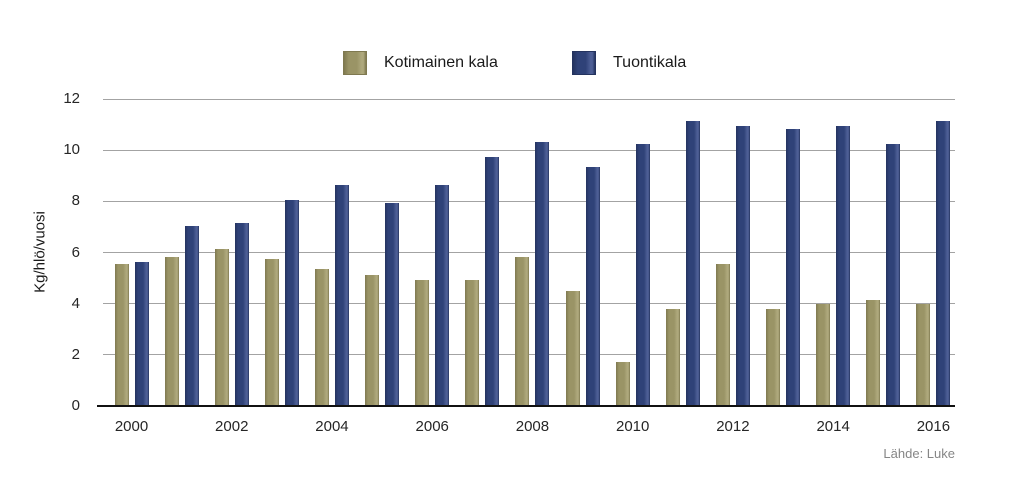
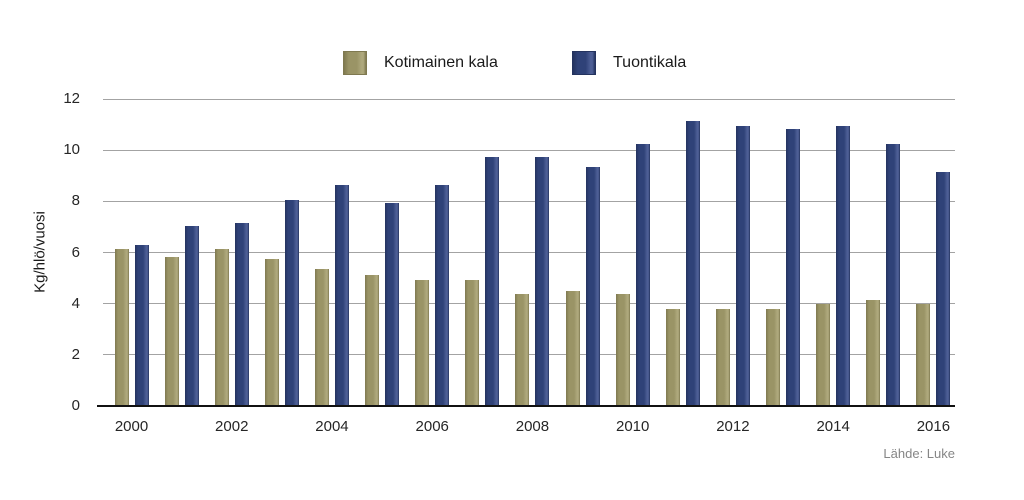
Kotimainen kala/2000: 5.5 -> 6.1
Tuontikala/2000: 5.6 -> 6.2
Kotimainen kala/2008: 5.8 -> 4.3
Tuontikala/2008: 10.3 -> 9.7
Kotimainen kala/2010: 1.7 -> 4.3
Kotimainen kala/2012: 5.5 -> 3.8
Tuontikala/2016: 11.1 -> 9.1
